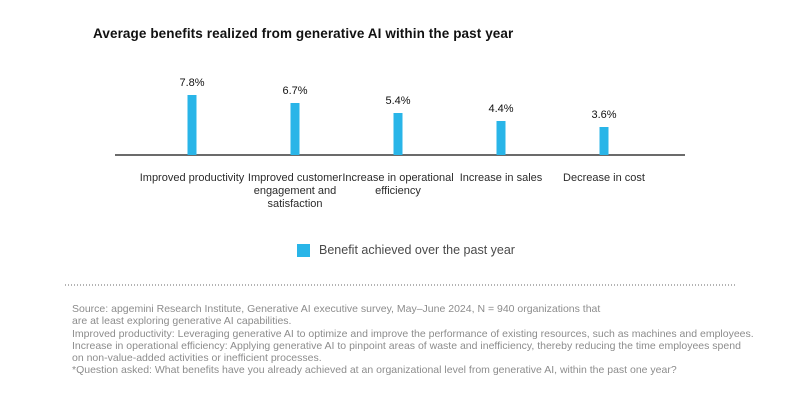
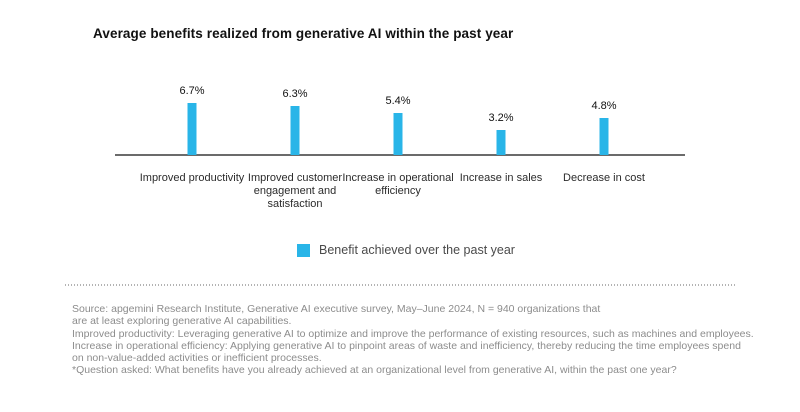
Improved productivity: 7.8% -> 6.7%
Improved customer engagement and satisfaction: 6.7% -> 6.3%
Increase in sales: 4.4% -> 3.2%
Decrease in cost: 3.6% -> 4.8%
